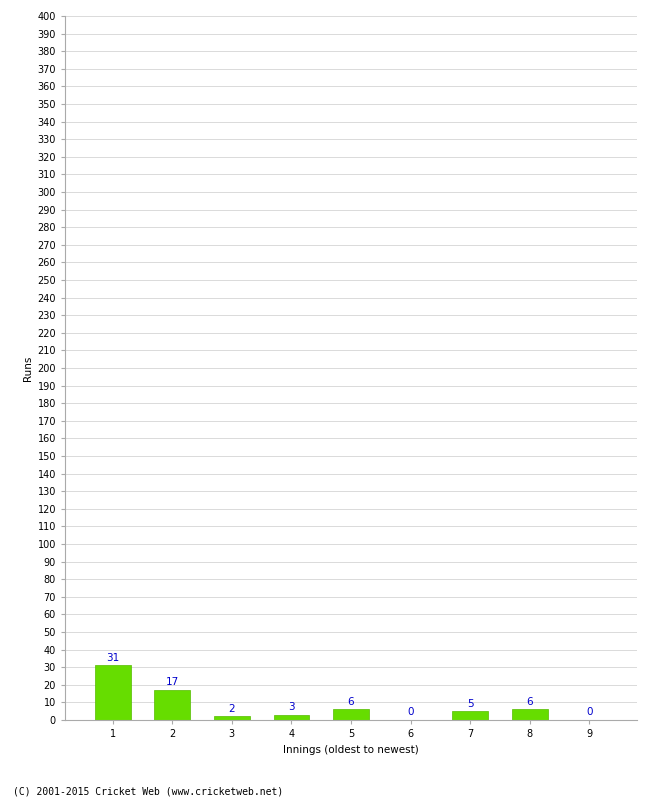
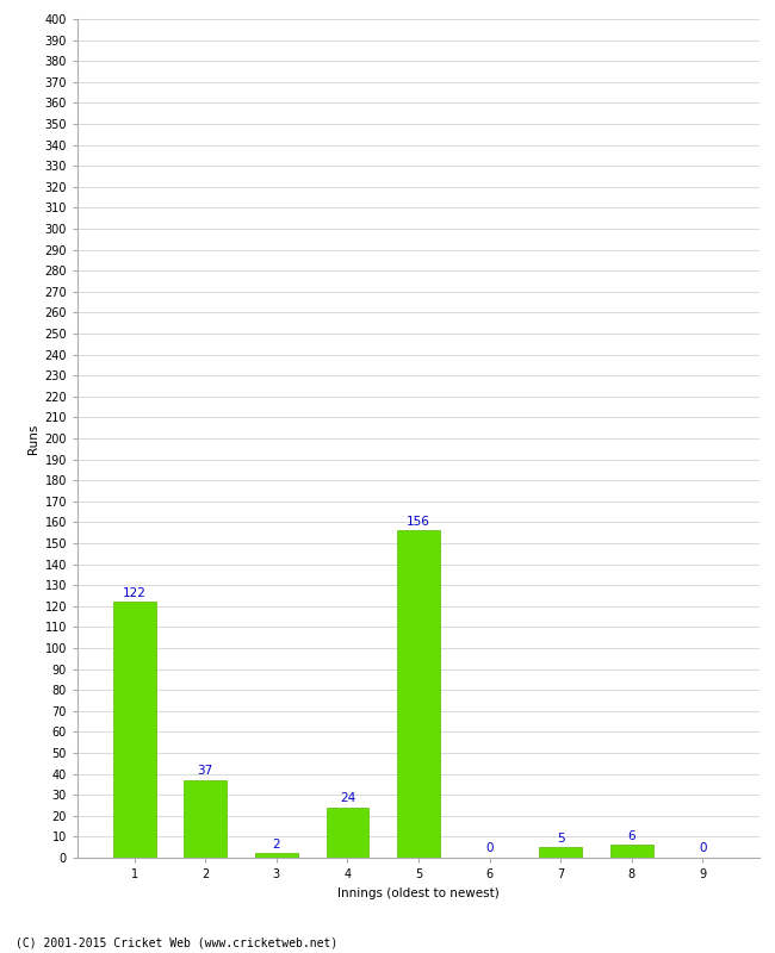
1: 31 -> 122
2: 17 -> 37
4: 3 -> 24
5: 6 -> 156
